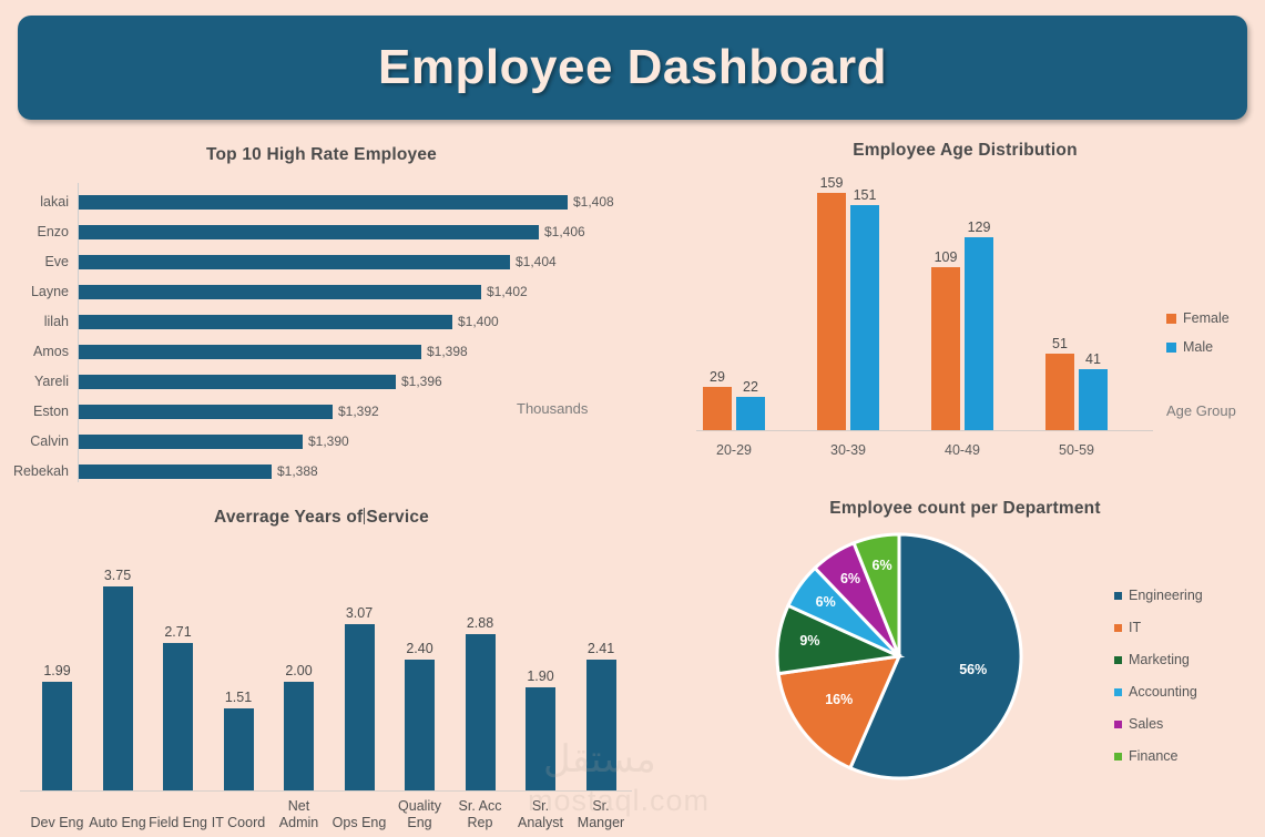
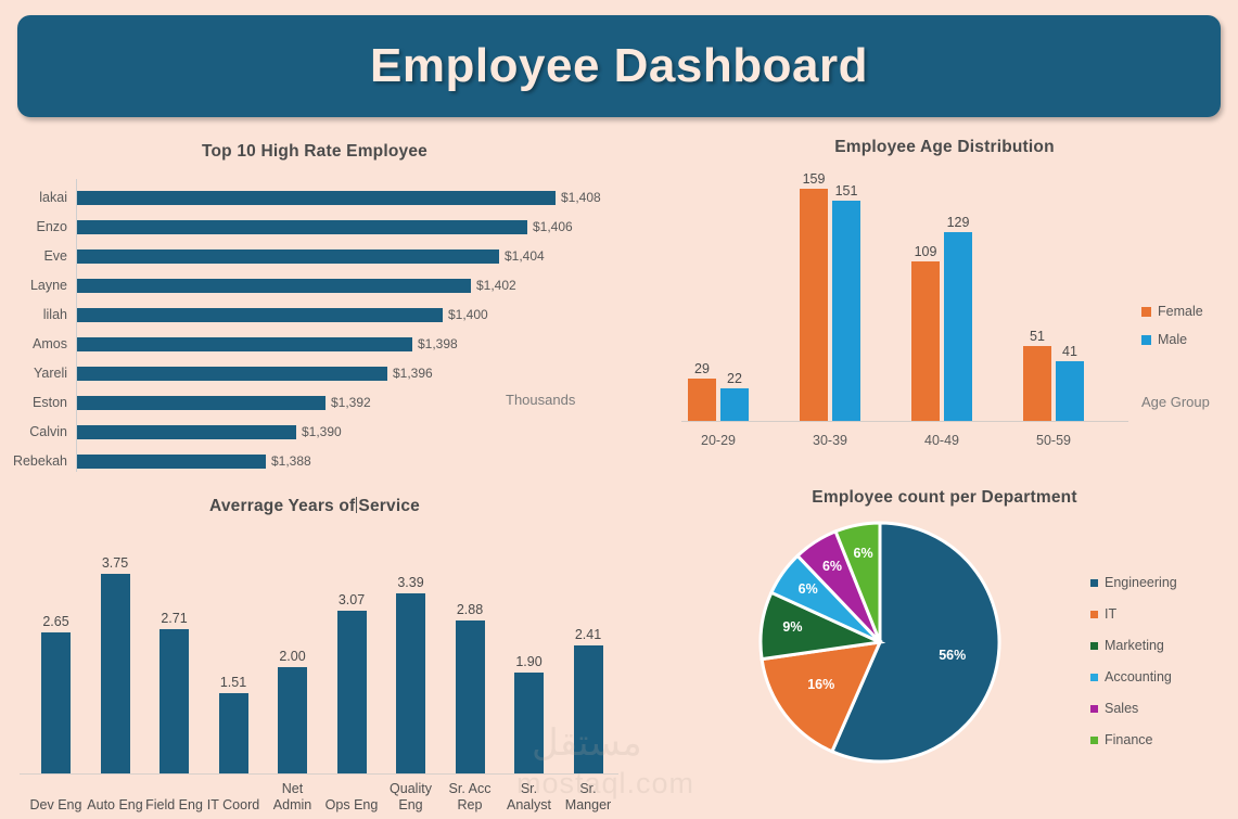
Averrage Years of Service/Dev Eng: 1.99 -> 2.65
Averrage Years of Service/Quality Eng: 2.40 -> 3.39
